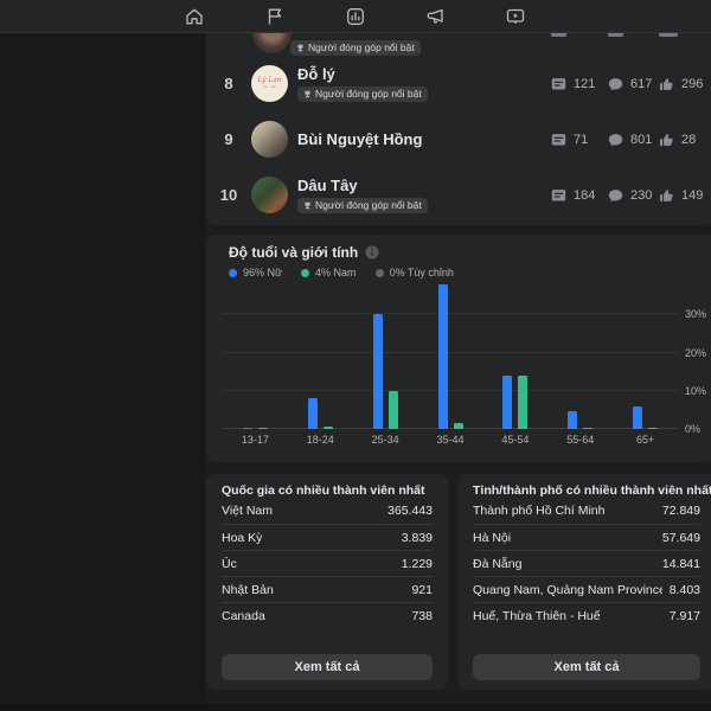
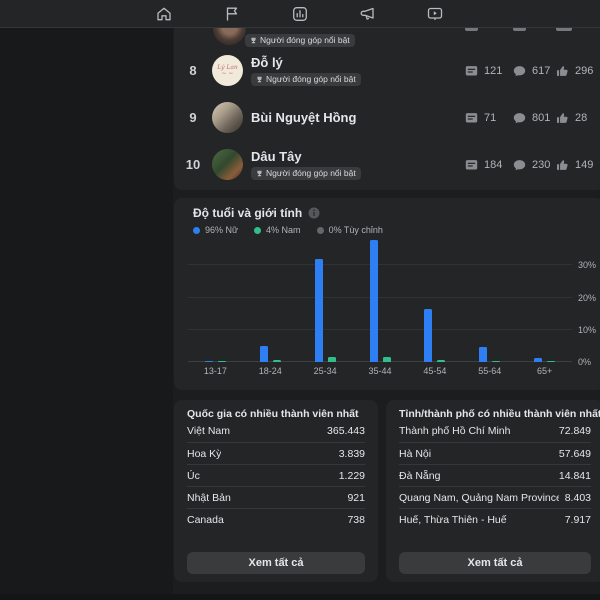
96% Nữ/18-24: 8% -> 5%
96% Nữ/25-34: 30% -> 32%
4% Nam/25-34: 10% -> 2%
96% Nữ/45-54: 14% -> 17%
4% Nam/45-54: 14% -> 1%
96% Nữ/65+: 6% -> 1%
